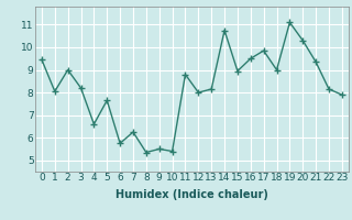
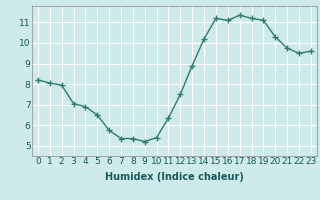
0: 9.45 -> 8.20
2: 9.00 -> 7.95
3: 8.20 -> 7.05
4: 6.60 -> 6.90
5: 7.65 -> 6.50
7: 6.25 -> 5.35
9: 5.50 -> 5.20
11: 8.80 -> 6.35
12: 8.00 -> 7.50
13: 8.15 -> 8.90
14: 10.75 -> 10.20
15: 8.95 -> 11.20
16: 9.50 -> 11.10
17: 9.85 -> 11.35
18: 9.00 -> 11.20
21: 9.35 -> 9.75
22: 8.15 -> 9.50
23: 7.90 -> 9.60
